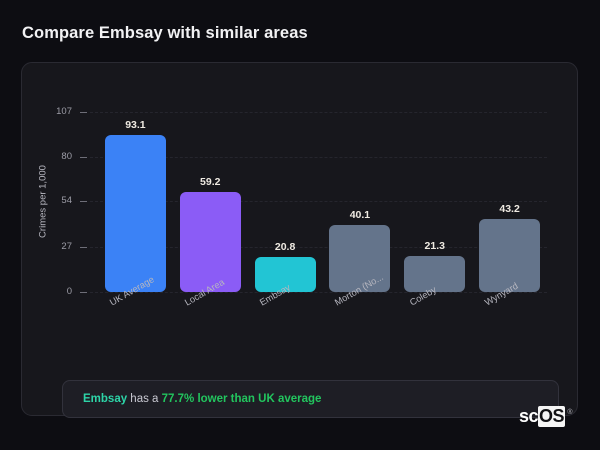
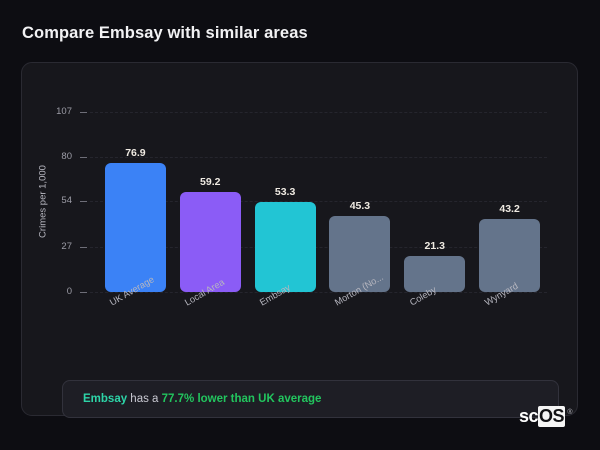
UK Average: 93.1 -> 76.9
Embsay: 20.8 -> 53.3
Morton (No...: 40.1 -> 45.3
